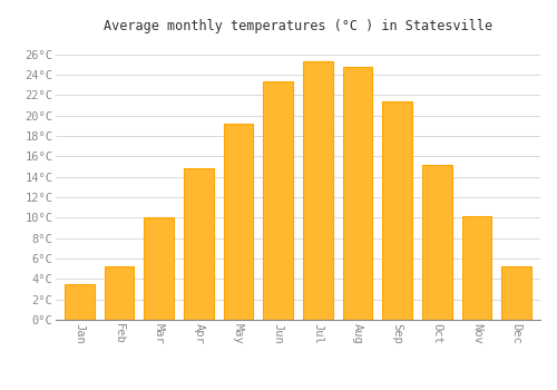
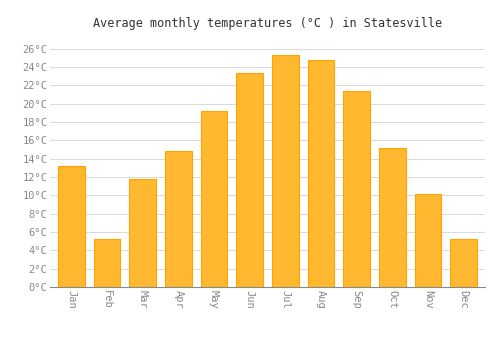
Jan: 3.5°C -> 13.2°C
Mar: 10.0°C -> 11.8°C
